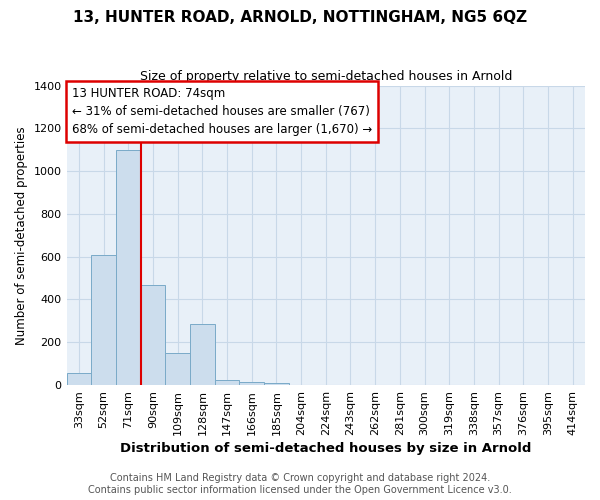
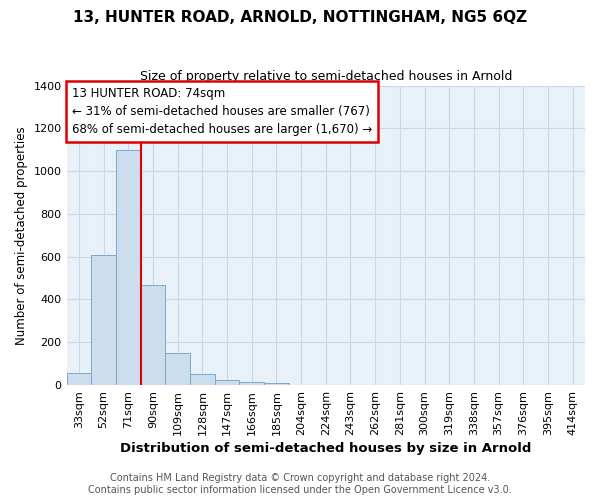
128sqm: 285 -> 50
